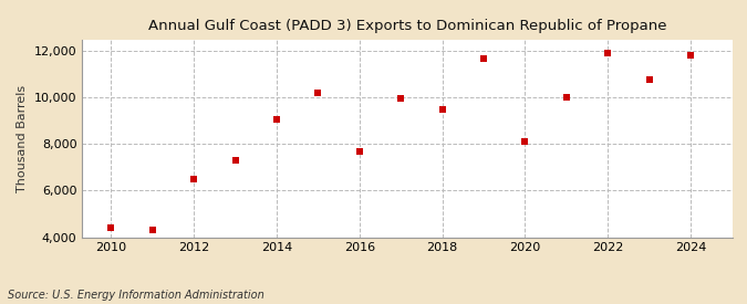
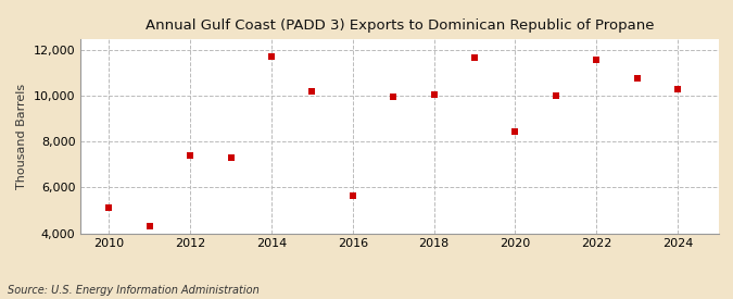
2010: 4,400 -> 5,100
2012: 6,500 -> 7,400
2014: 9,050 -> 11,750
2016: 7,700 -> 5,650
2018: 9,500 -> 10,050
2020: 8,100 -> 8,450
2022: 11,900 -> 11,600
2024: 11,800 -> 10,300
